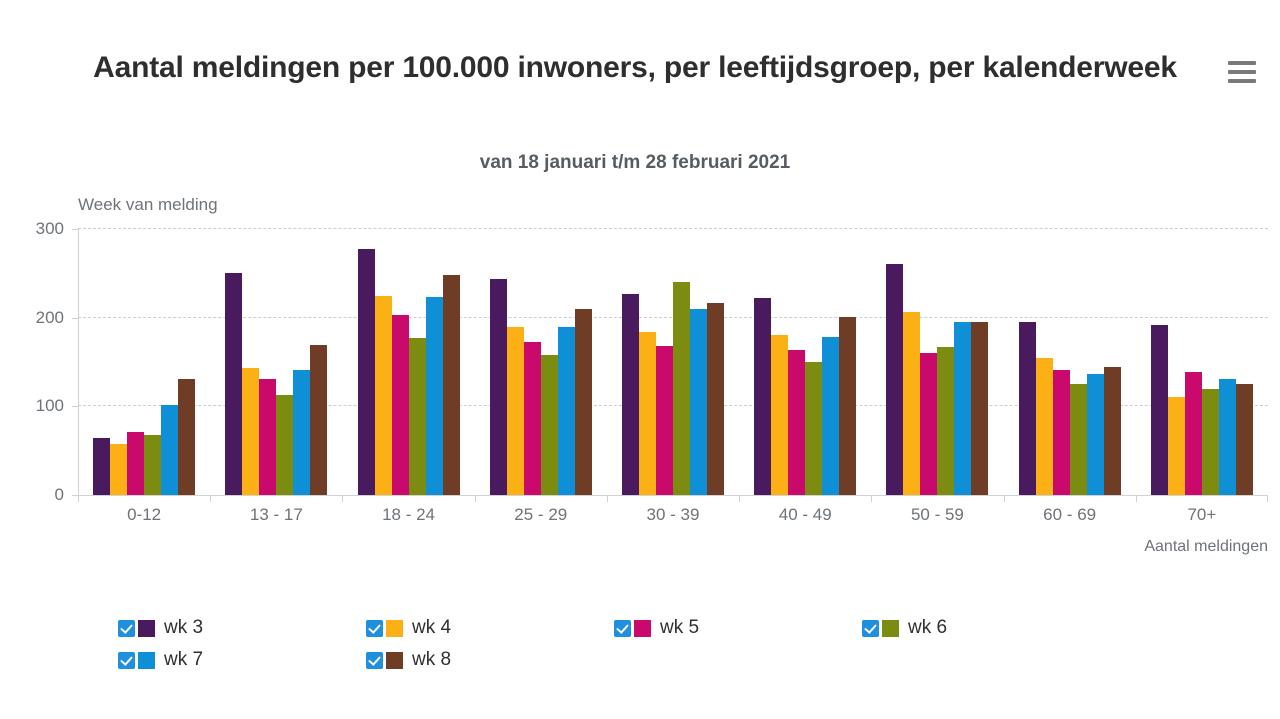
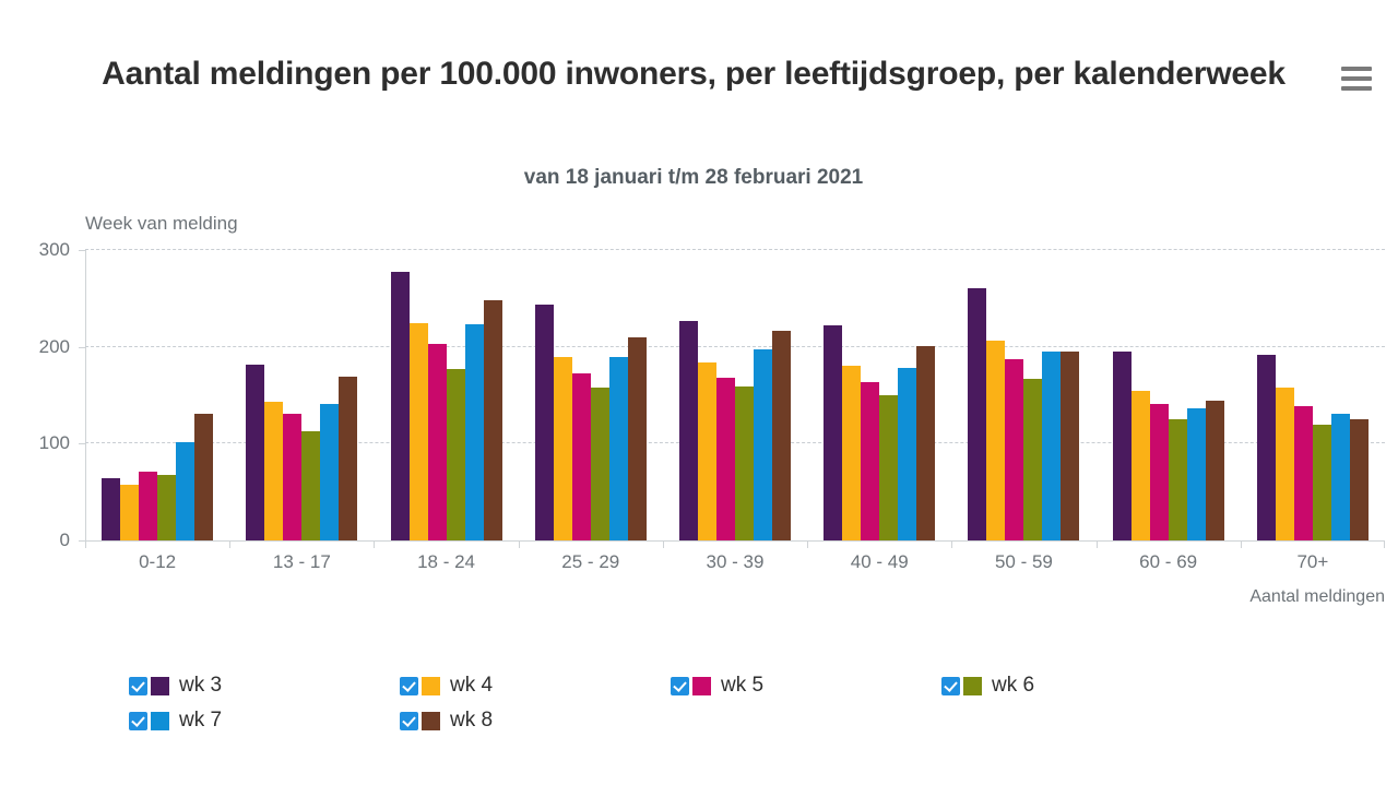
wk 3/13 - 17: 250 -> 180
wk 6/30 - 39: 240 -> 160
wk 7/30 - 39: 210 -> 200
wk 5/50 - 59: 160 -> 190
wk 4/70+: 110 -> 160
